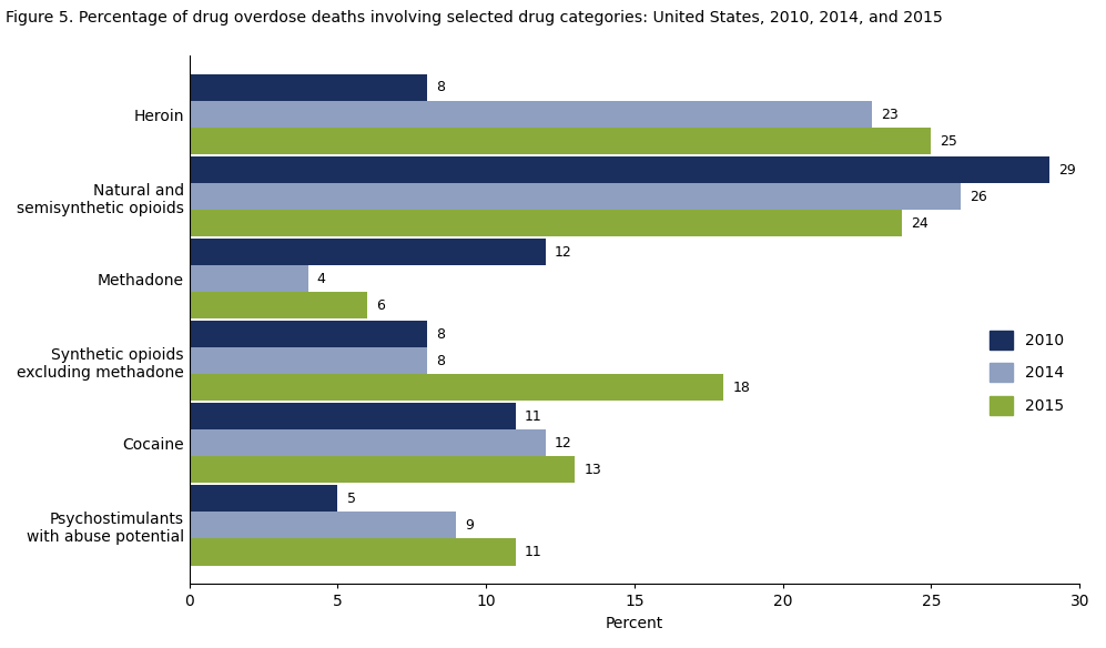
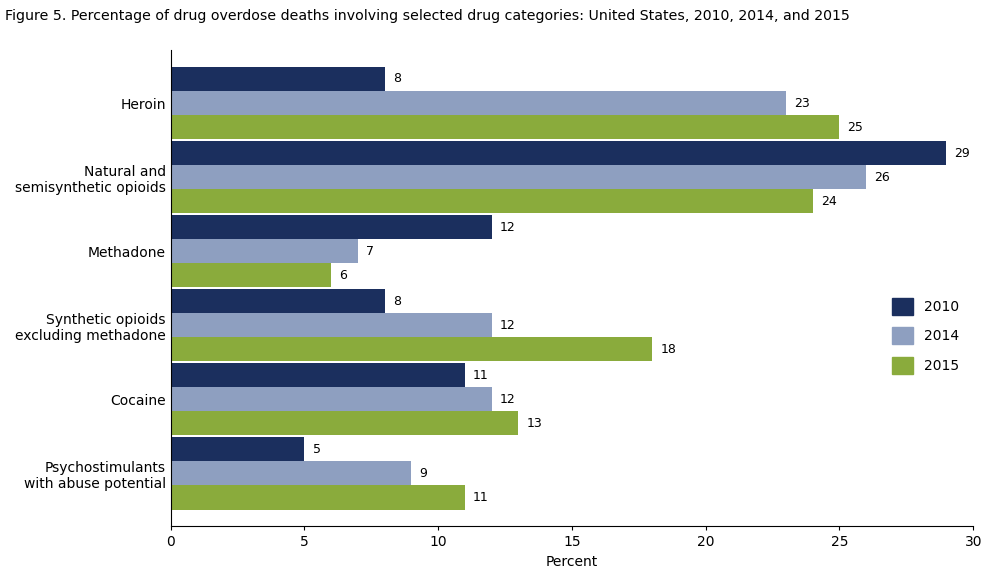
2014/Methadone: 4 -> 7
2014/Synthetic opioids excluding methadone: 8 -> 12
